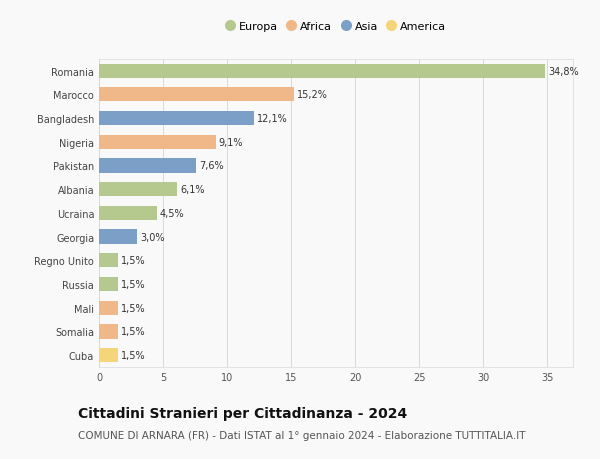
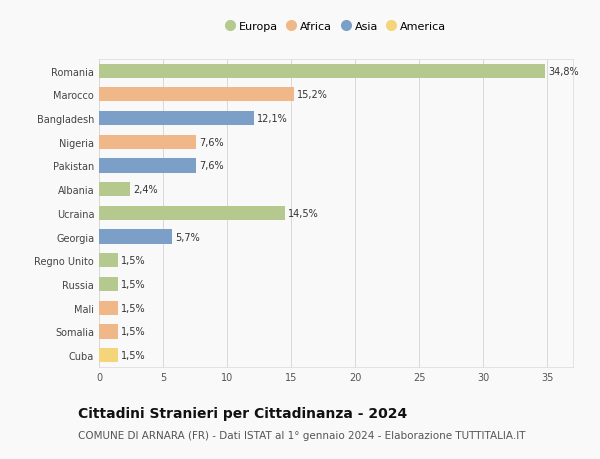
Nigeria: 9,1% -> 7,6%
Albania: 6,1% -> 2,4%
Ucraina: 4,5% -> 14,5%
Georgia: 3,0% -> 5,7%
